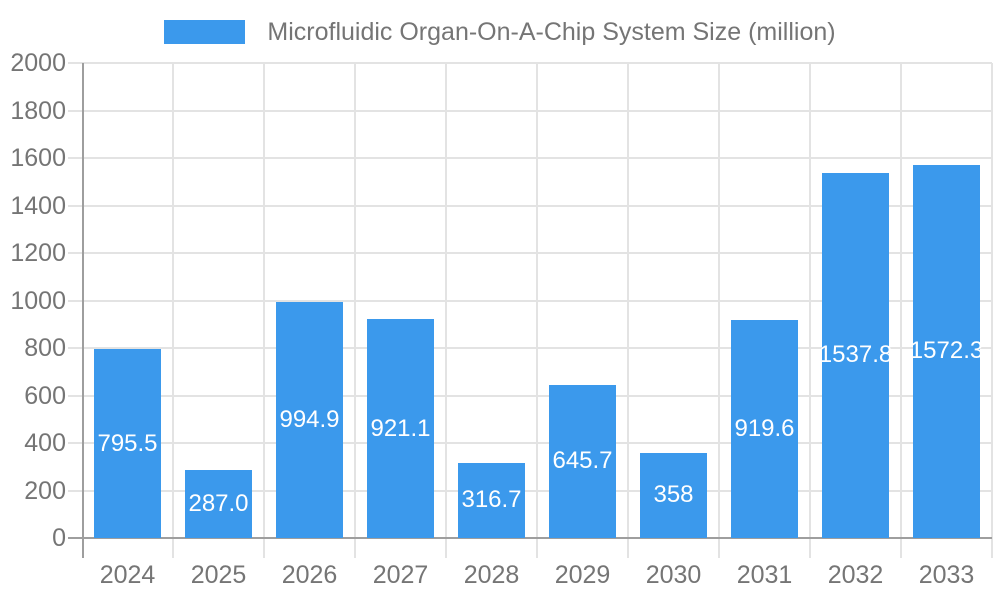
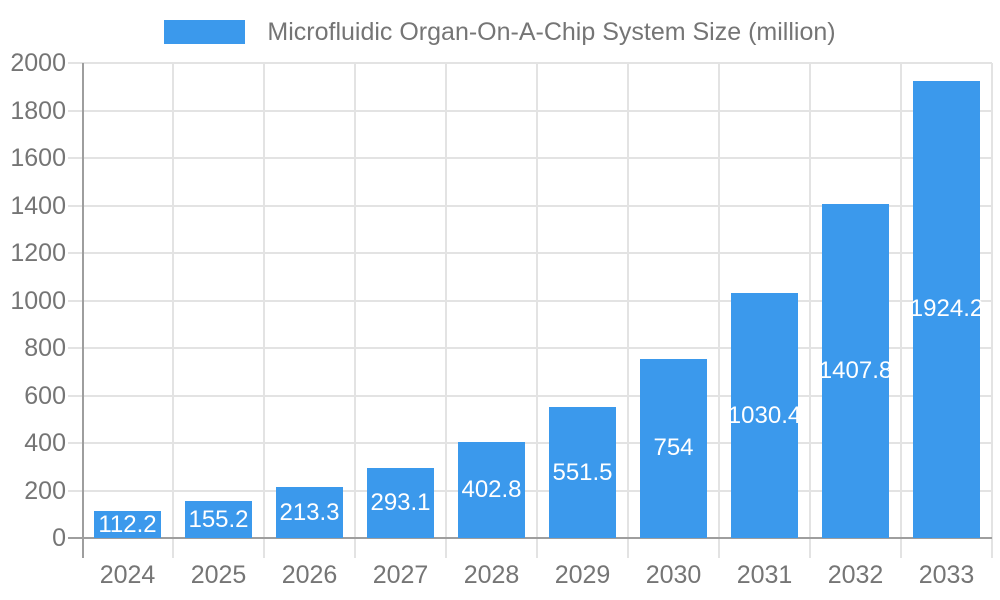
2024: 795.5 -> 112.2
2025: 287.0 -> 155.2
2026: 994.9 -> 213.3
2027: 921.1 -> 293.1
2028: 316.7 -> 402.8
2029: 645.7 -> 551.5
2030: 358 -> 754
2031: 919.6 -> 1030.4
2032: 1537.8 -> 1407.8
2033: 1572.3 -> 1924.2
